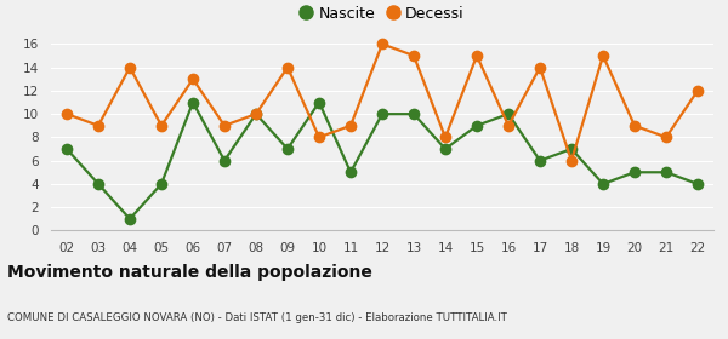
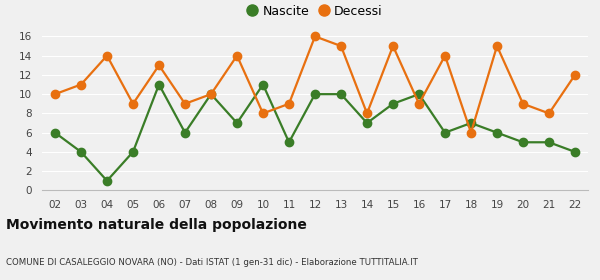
Nascite/02: 7 -> 6
Decessi/03: 9 -> 11
Nascite/19: 4 -> 6
